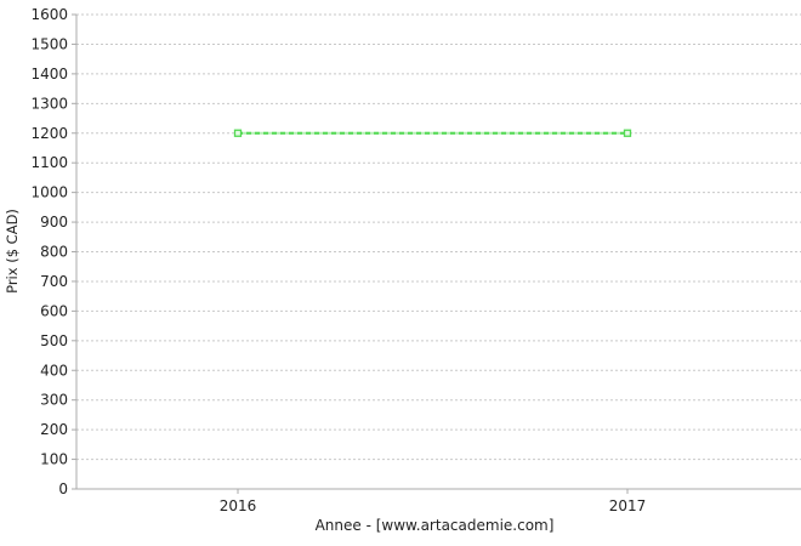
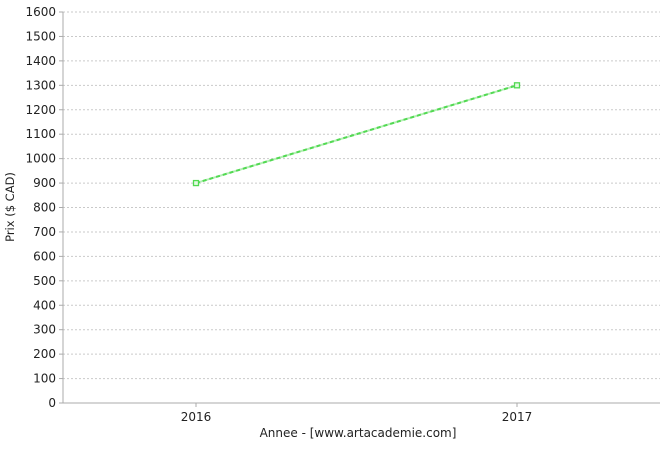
2016: 1200 -> 900
2017: 1200 -> 1300
